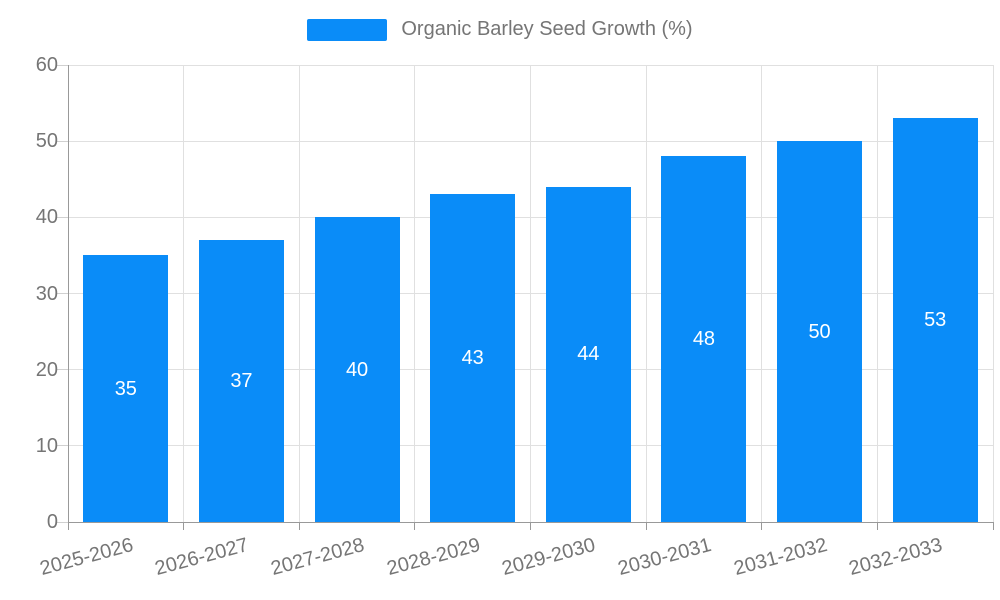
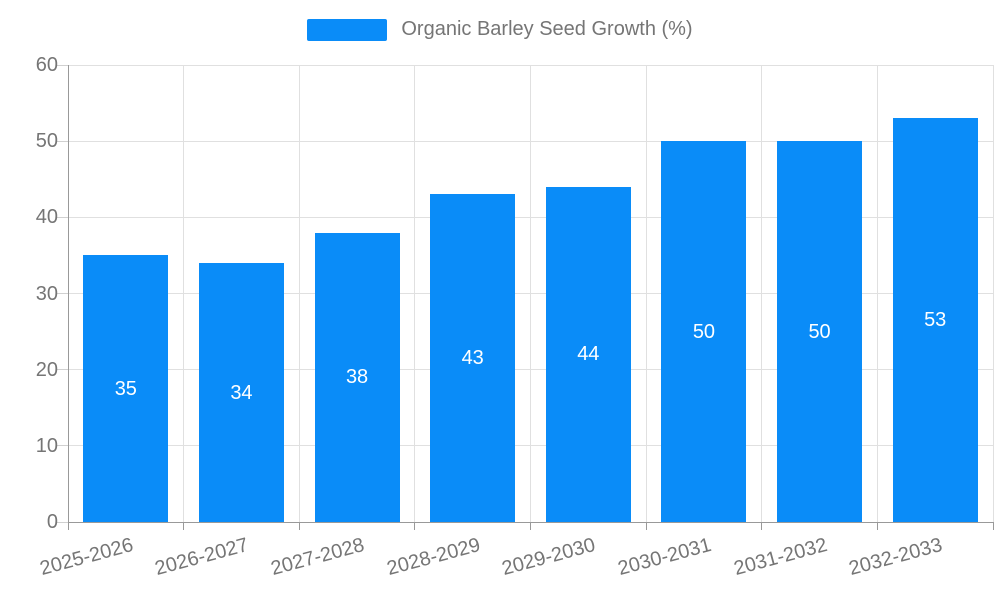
2026-2027: 37 -> 34
2027-2028: 40 -> 38
2030-2031: 48 -> 50
